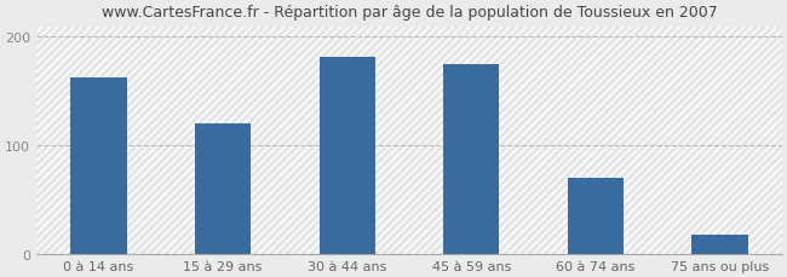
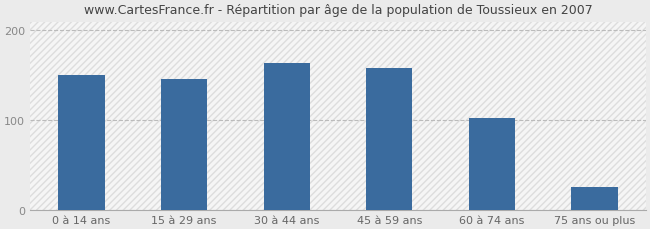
0 à 14 ans: 163 -> 150
15 à 29 ans: 120 -> 146
30 à 44 ans: 182 -> 164
45 à 59 ans: 175 -> 158
60 à 74 ans: 70 -> 102
75 ans ou plus: 18 -> 26
